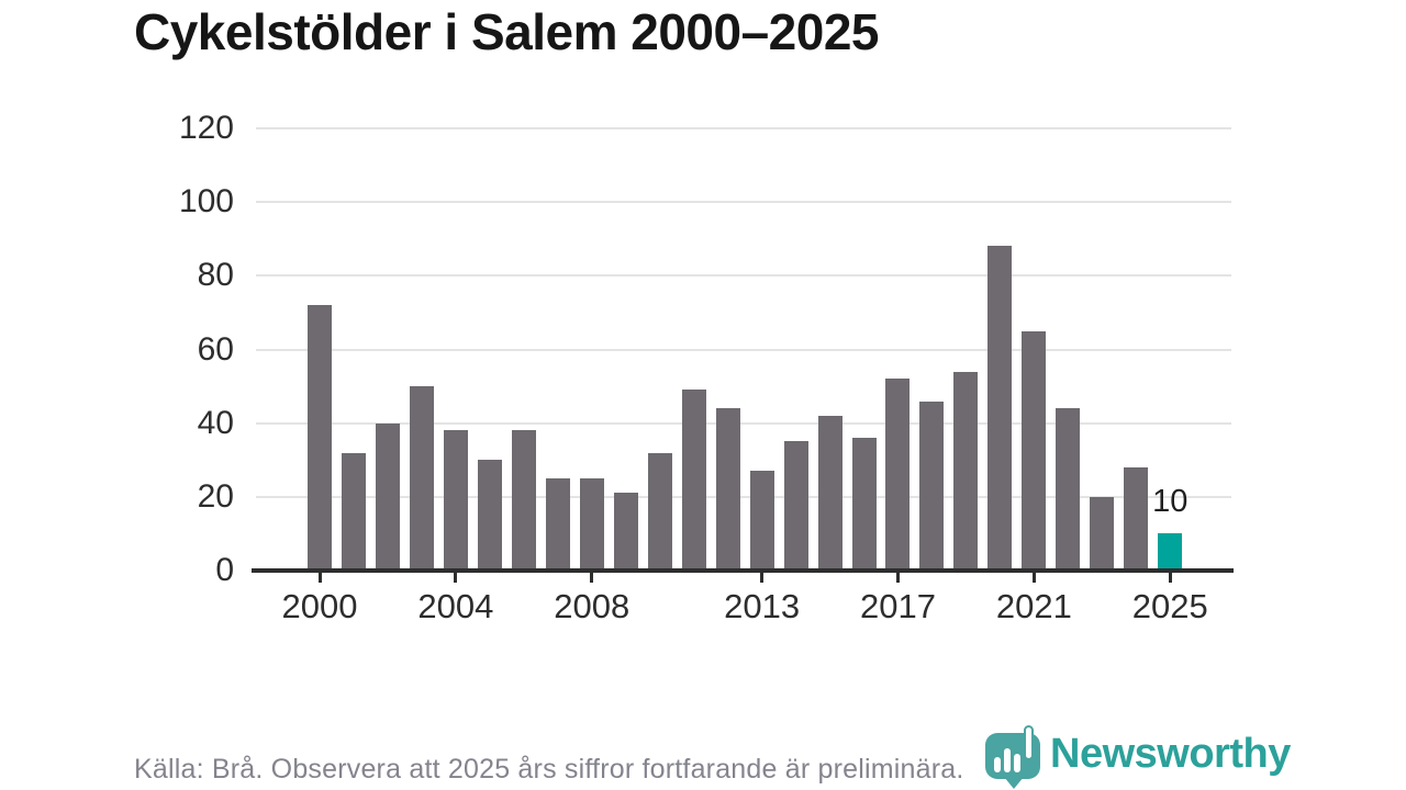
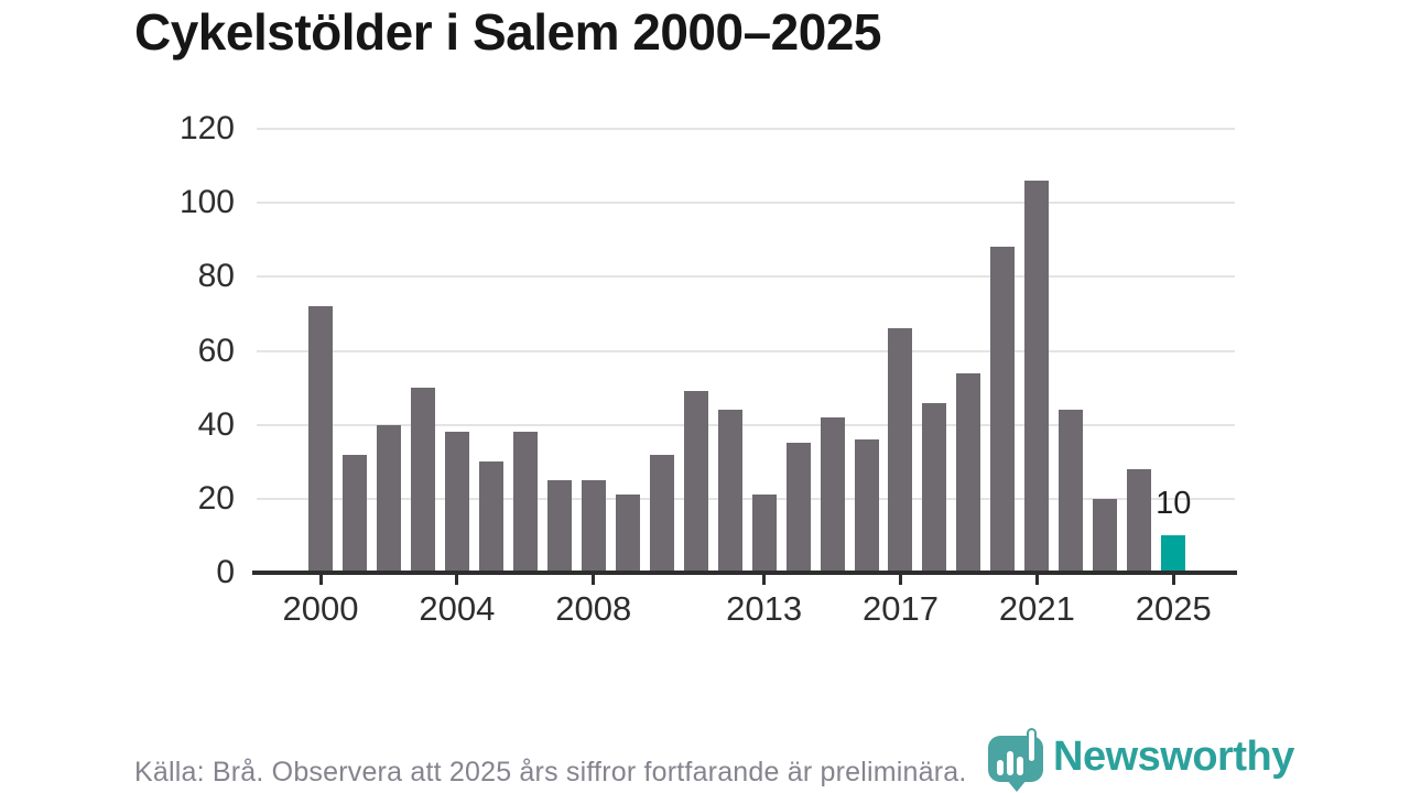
2013: 27 -> 21
2017: 52 -> 66
2021: 65 -> 106
